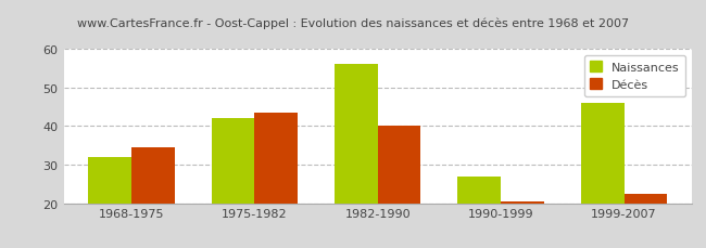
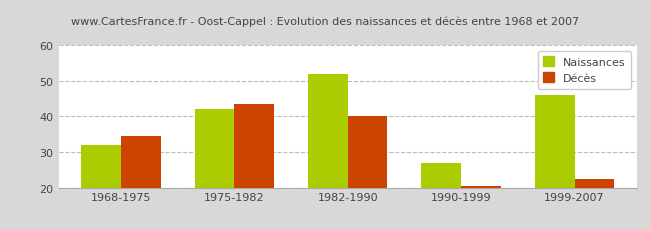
Naissances/1982-1990: 56 -> 52
